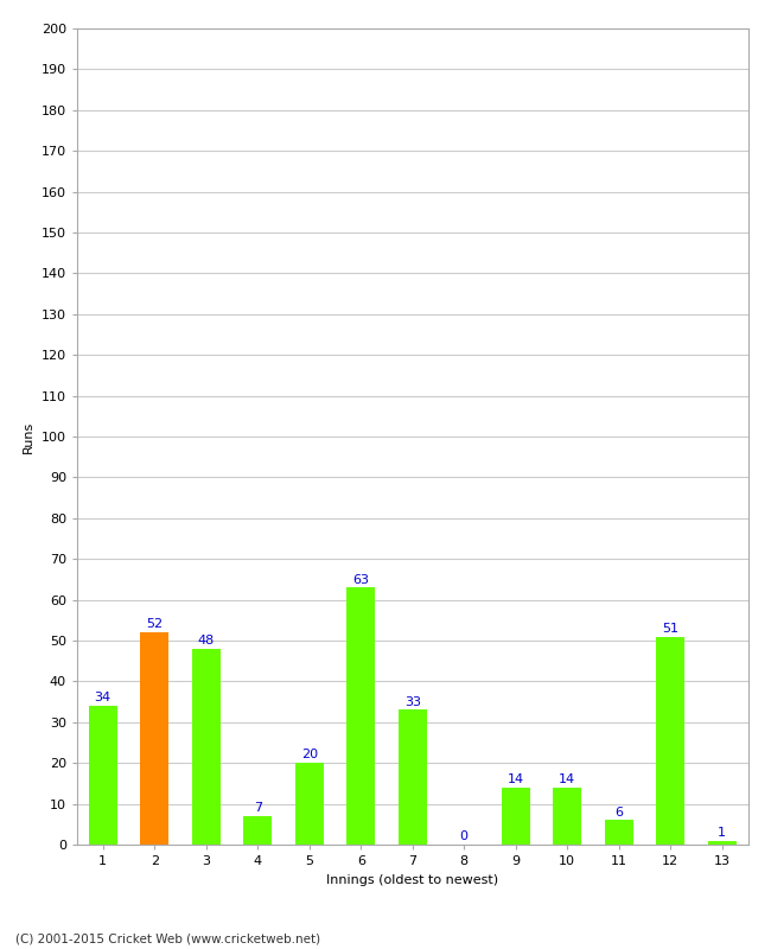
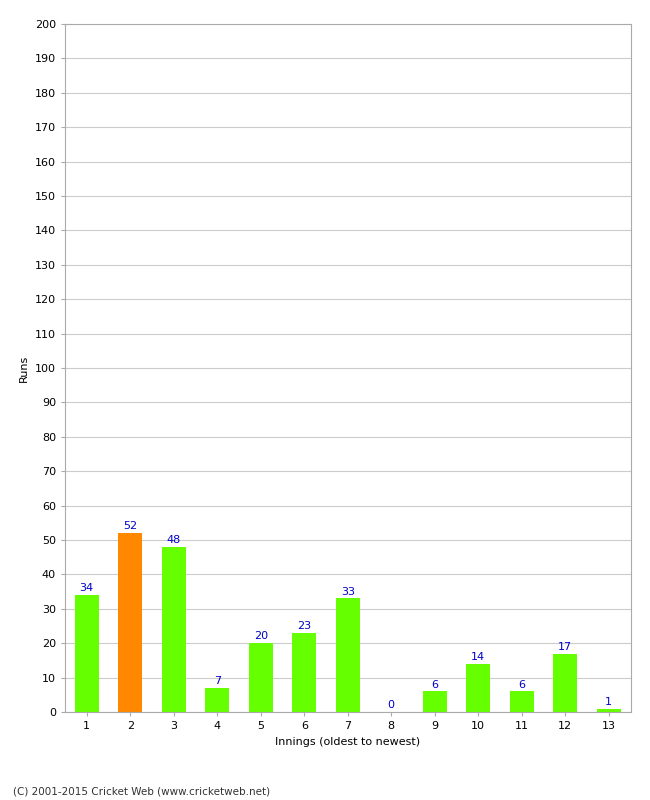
6: 63 -> 23
9: 14 -> 6
12: 51 -> 17
